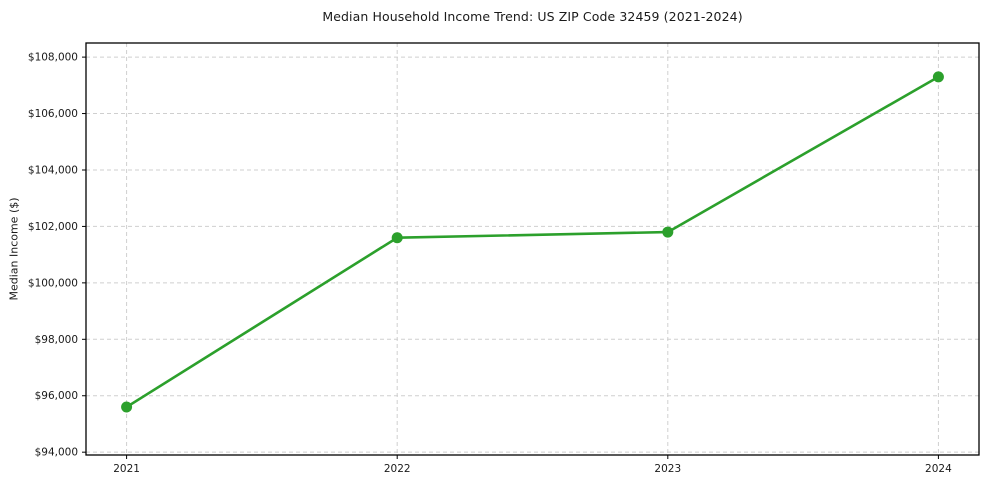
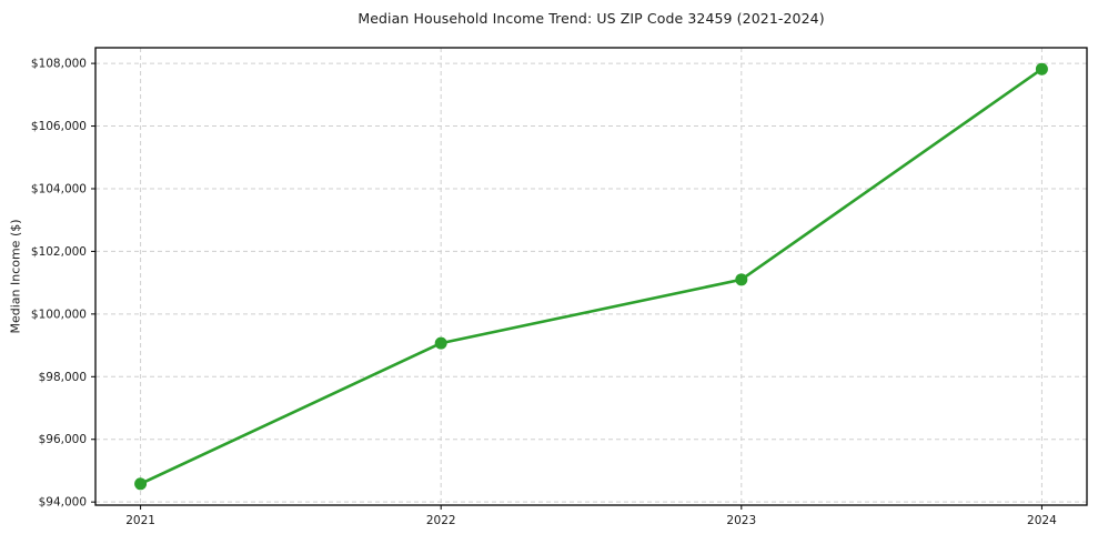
2021: $95600 -> $94600
2022: $101600 -> $99100
2023: $101800 -> $101100
2024: $107300 -> $107800
